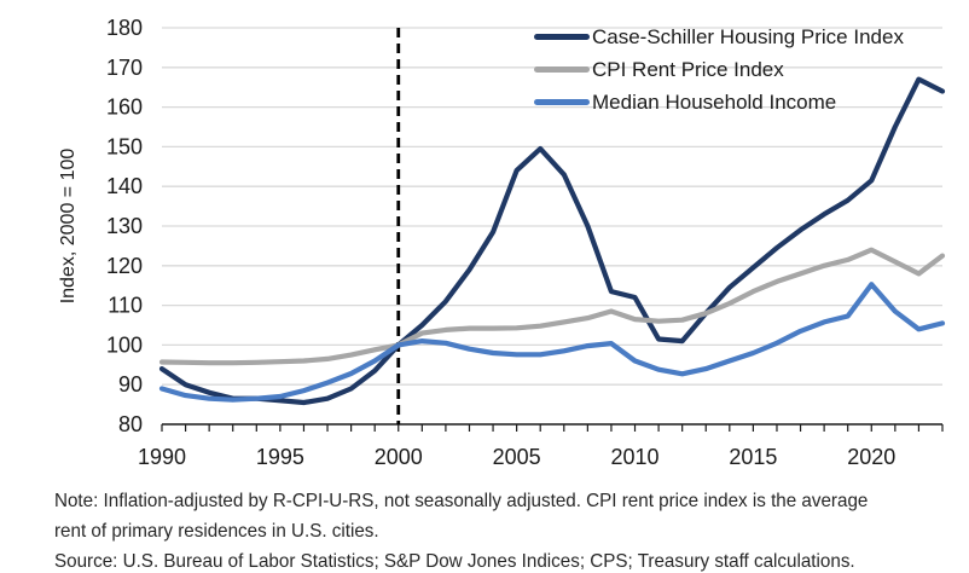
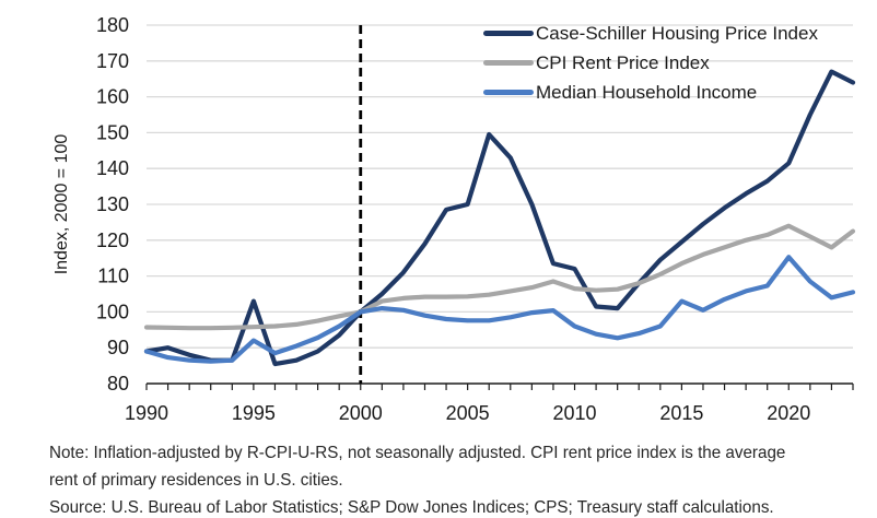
Case-Schiller Housing Price Index/1990: 94 -> 89
Case-Schiller Housing Price Index/1995: 86 -> 103
Median Household Income/1995: 87 -> 92
Case-Schiller Housing Price Index/2005: 144 -> 130
Median Household Income/2015: 98 -> 103
